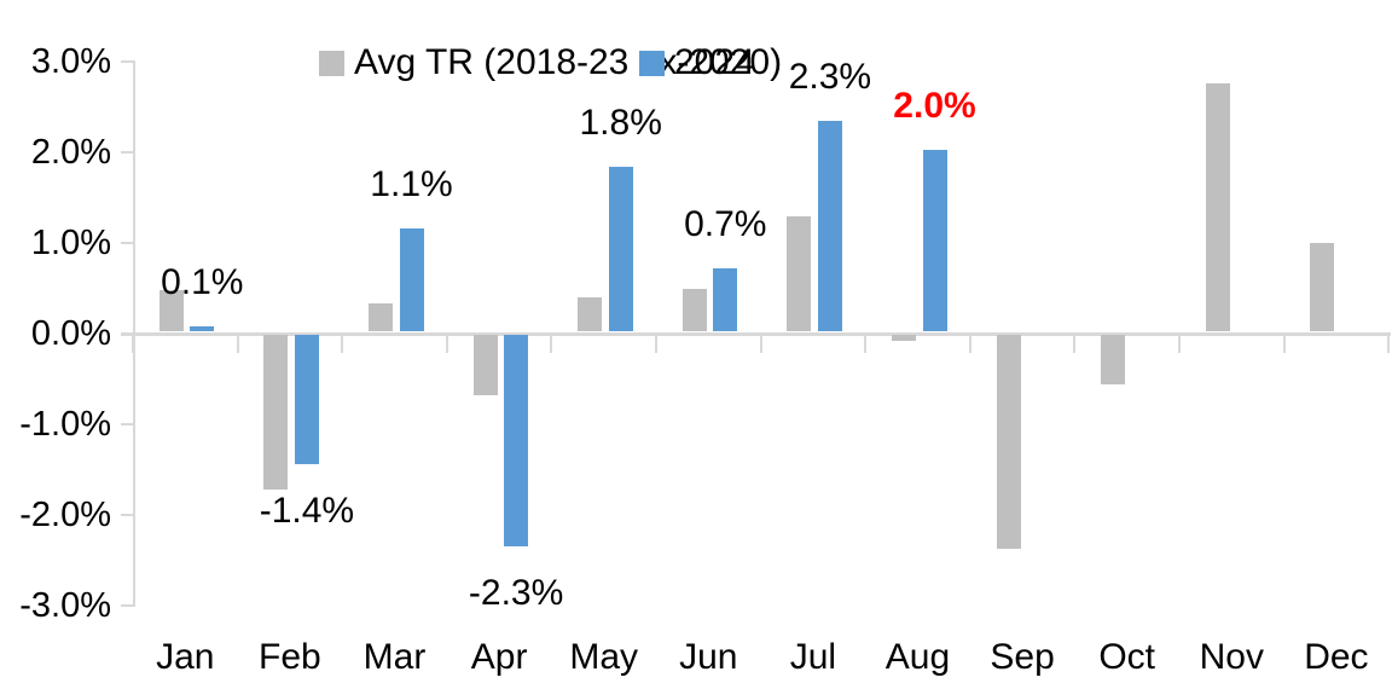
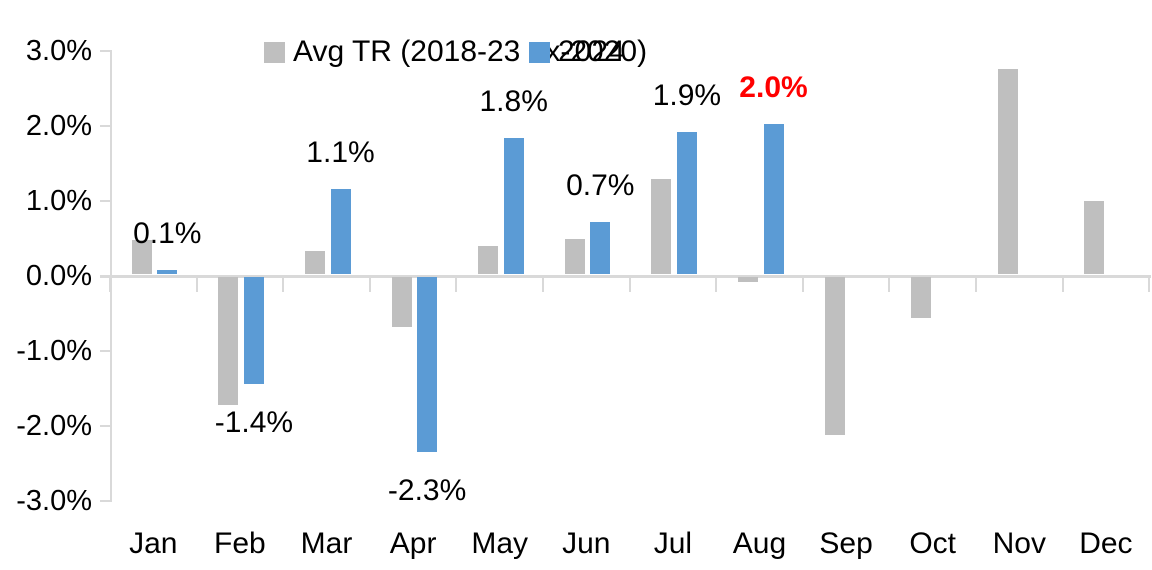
2024/Jul: 2.3% -> 1.9%
Avg TR (2018-23 ex-2020)/Sep: -2.4% -> -2.1%
